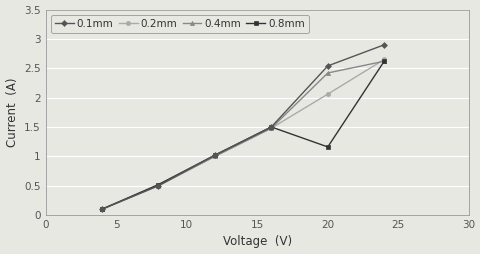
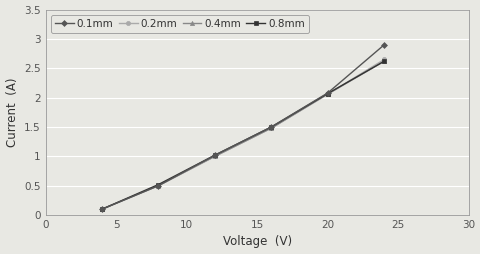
0.1mm/20: 2.54 -> 2.08
0.4mm/20: 2.42 -> 2.06
0.8mm/20: 1.16 -> 2.07
